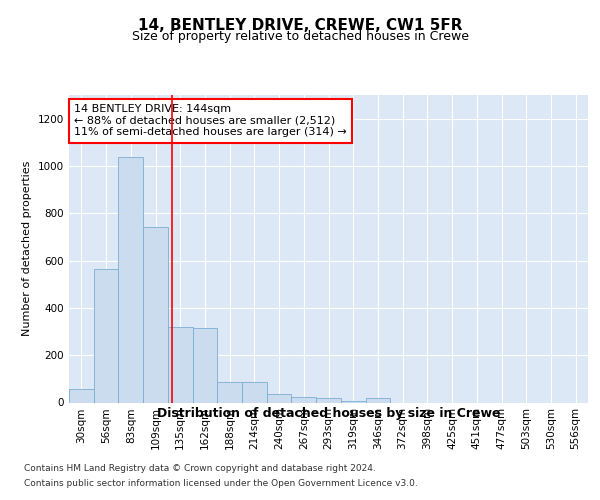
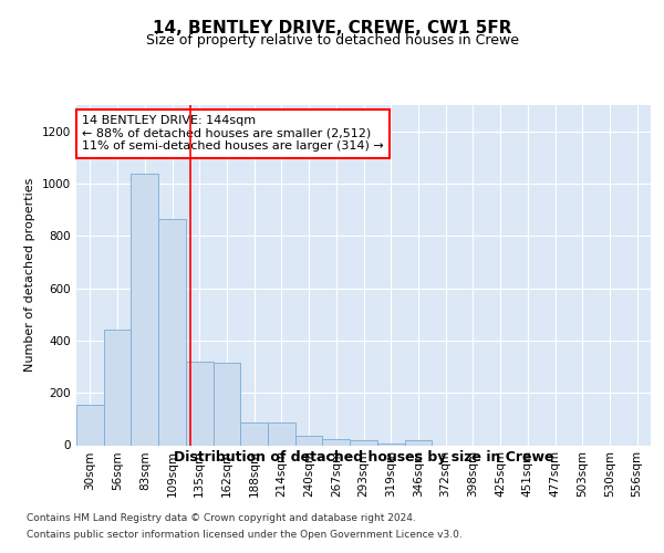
30sqm: 55 -> 155
56sqm: 565 -> 440
109sqm: 740 -> 865
